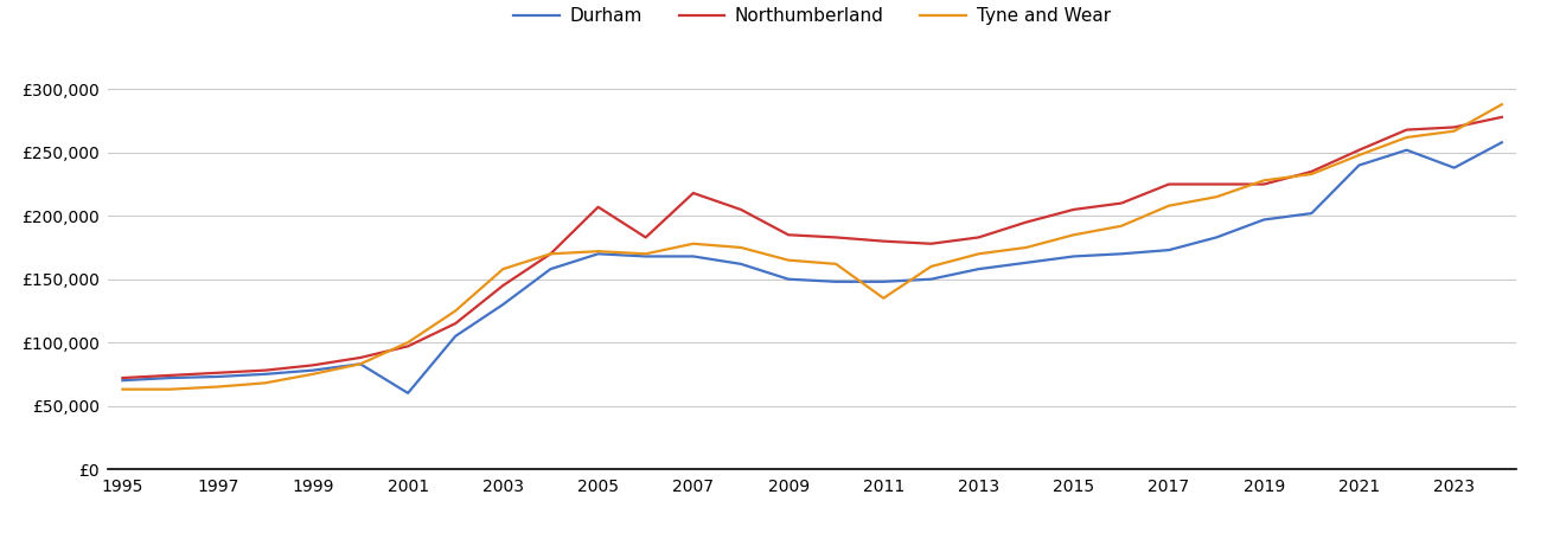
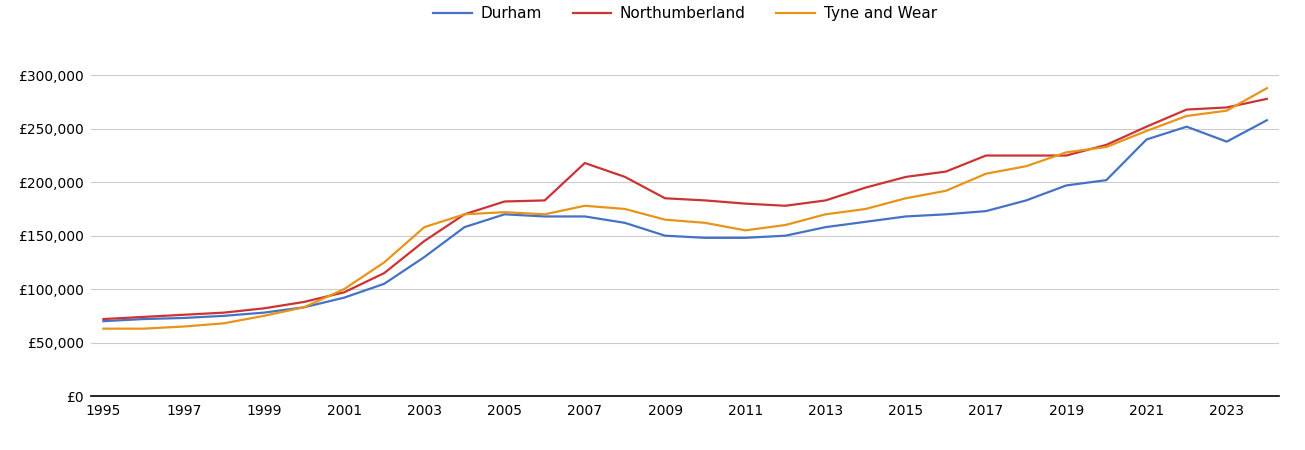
Durham/2001: £60,000 -> £92,000
Northumberland/2005: £207,000 -> £182,000
Tyne and Wear/2011: £135,000 -> £155,000
